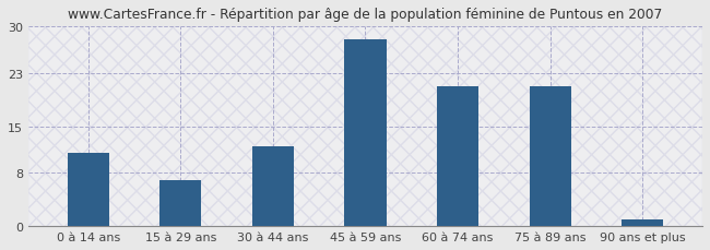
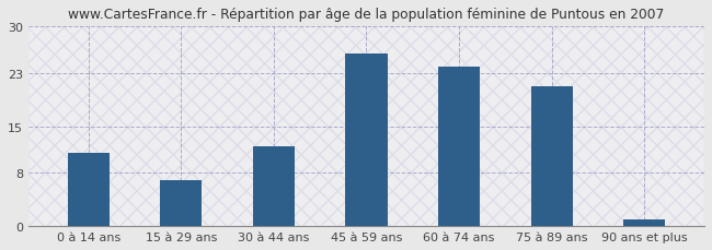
45 à 59 ans: 28 -> 26
60 à 74 ans: 21 -> 24
